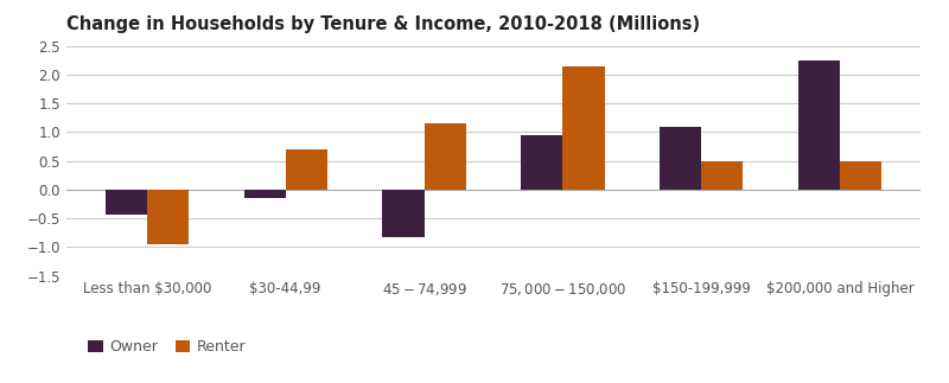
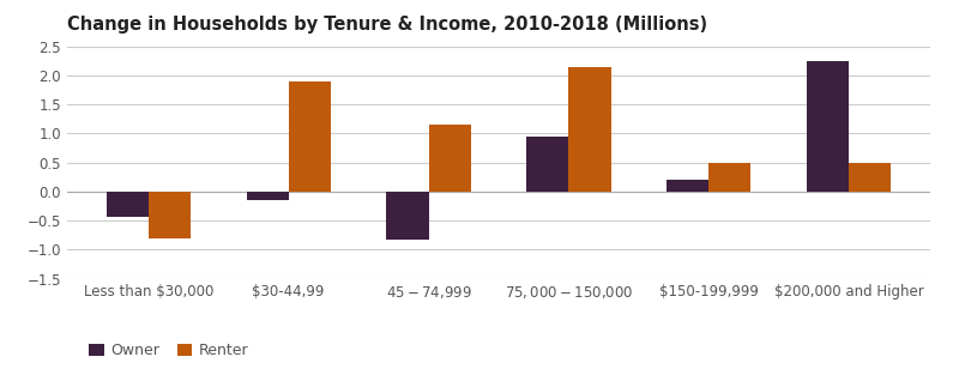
Renter/Less than $30,000: -0.95 -> -0.80
Renter/$30-44,99: 0.70 -> 1.90
Owner/$150-199,999: 1.10 -> 0.20
